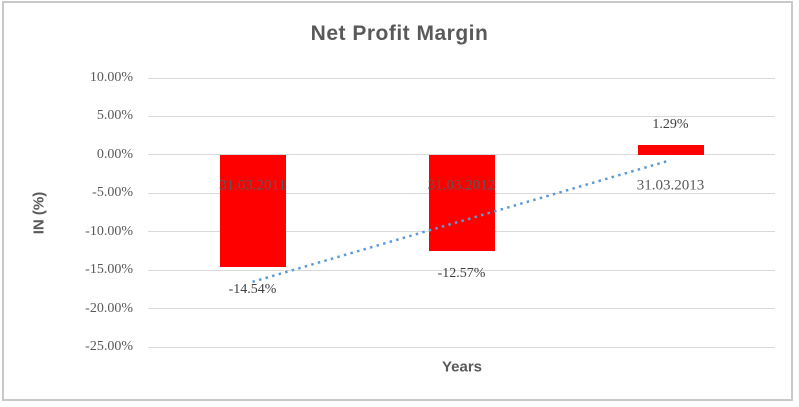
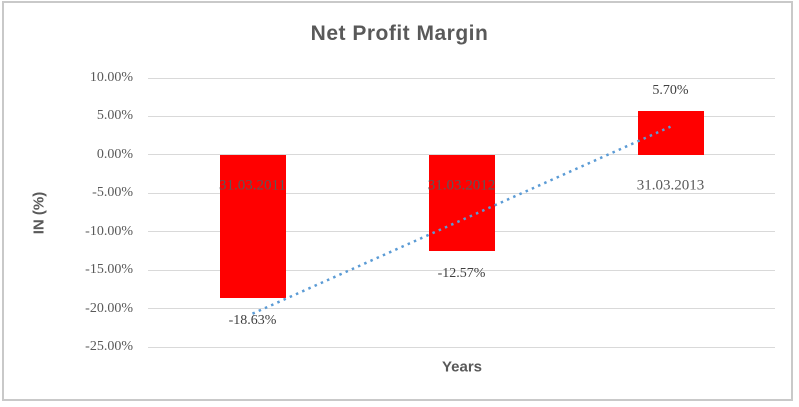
31.03.2011: -14.54% -> -18.63%
31.03.2013: 1.29% -> 5.70%
